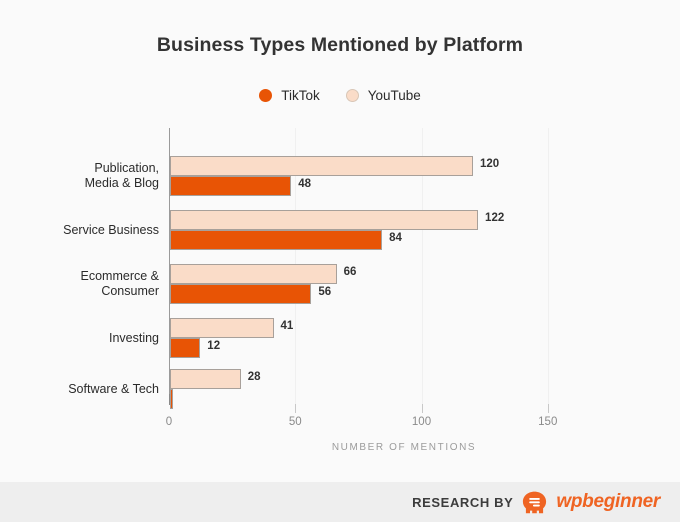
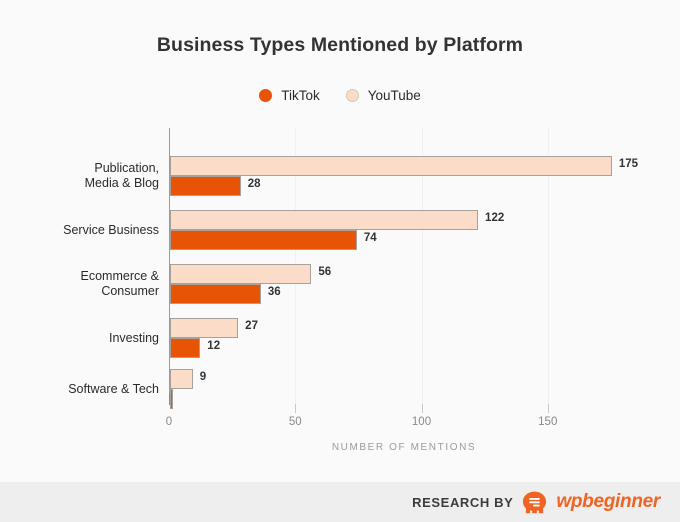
YouTube/Publication, Media & Blog: 120 -> 175
TikTok/Publication, Media & Blog: 48 -> 28
TikTok/Service Business: 84 -> 74
YouTube/Ecommerce & Consumer: 66 -> 56
TikTok/Ecommerce & Consumer: 56 -> 36
YouTube/Investing: 41 -> 27
YouTube/Software & Tech: 28 -> 9
